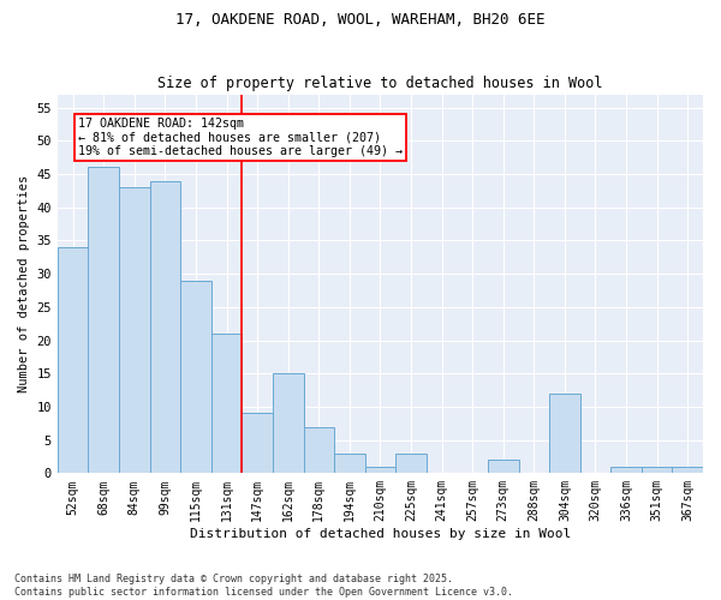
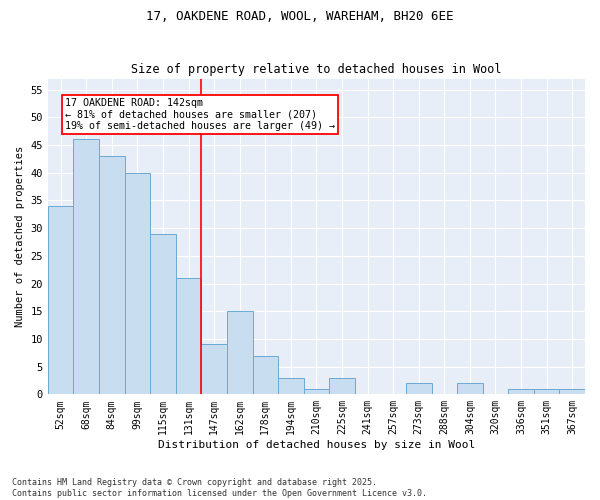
99sqm: 44 -> 40
304sqm: 12 -> 2
